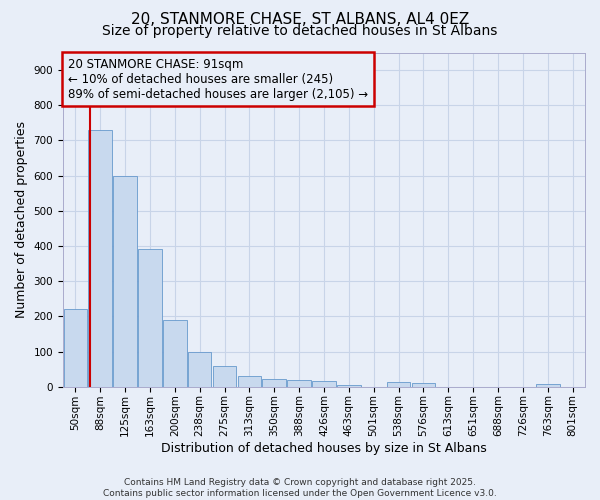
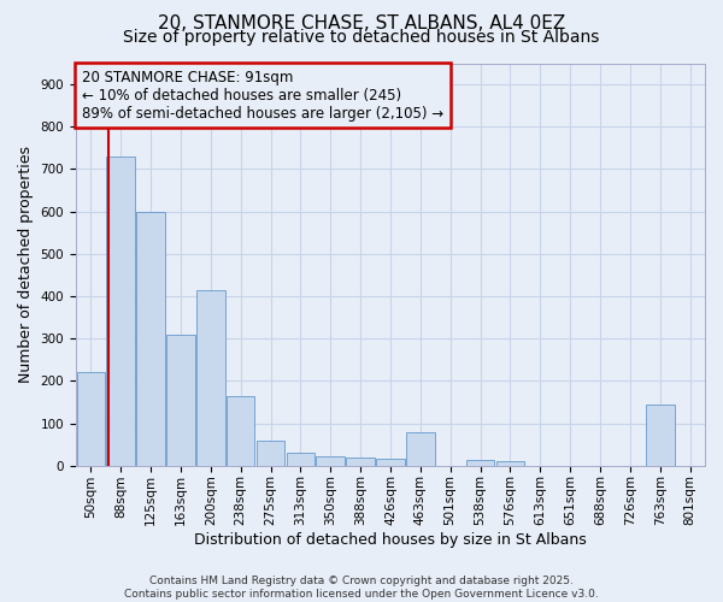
163sqm: 390 -> 310
200sqm: 190 -> 415
238sqm: 100 -> 165
463sqm: 5 -> 80
763sqm: 7 -> 145
